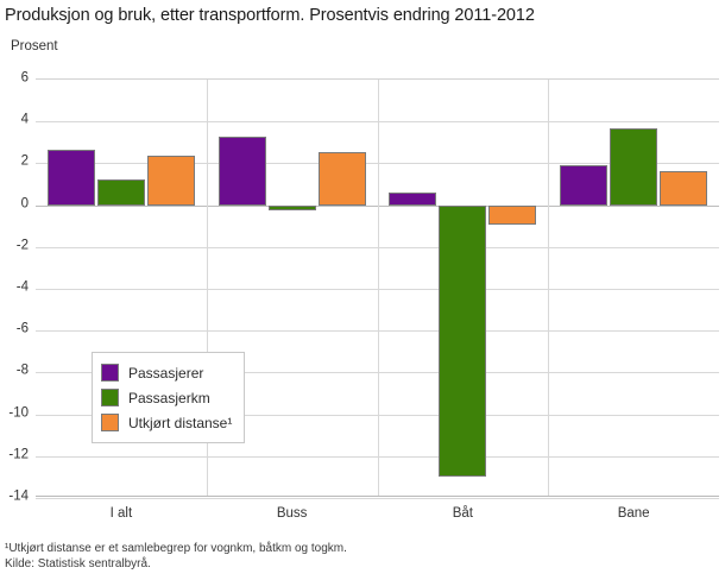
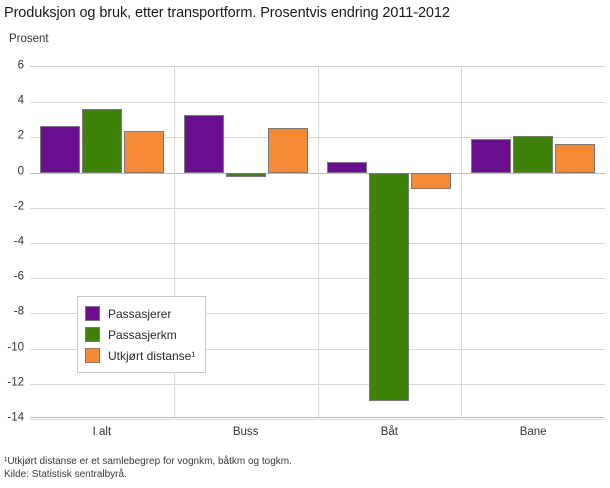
Passasjerkm/I alt: 1.2 -> 3.6
Passasjerkm/Bane: 3.6 -> 2.1
